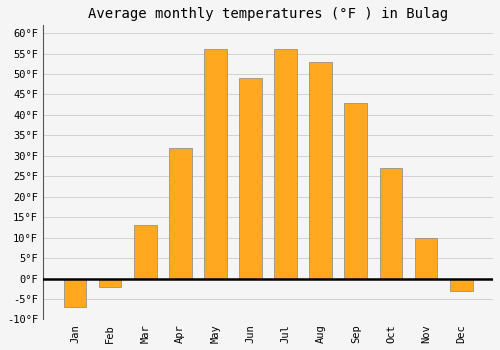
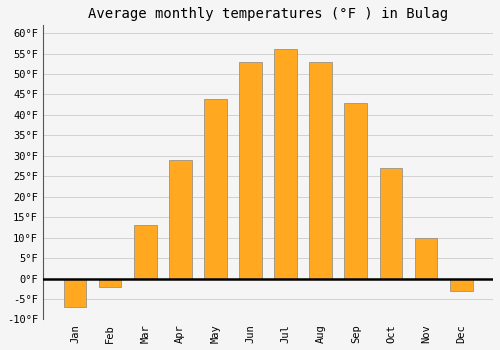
Apr: 32°F -> 29°F
May: 56°F -> 44°F
Jun: 49°F -> 53°F
